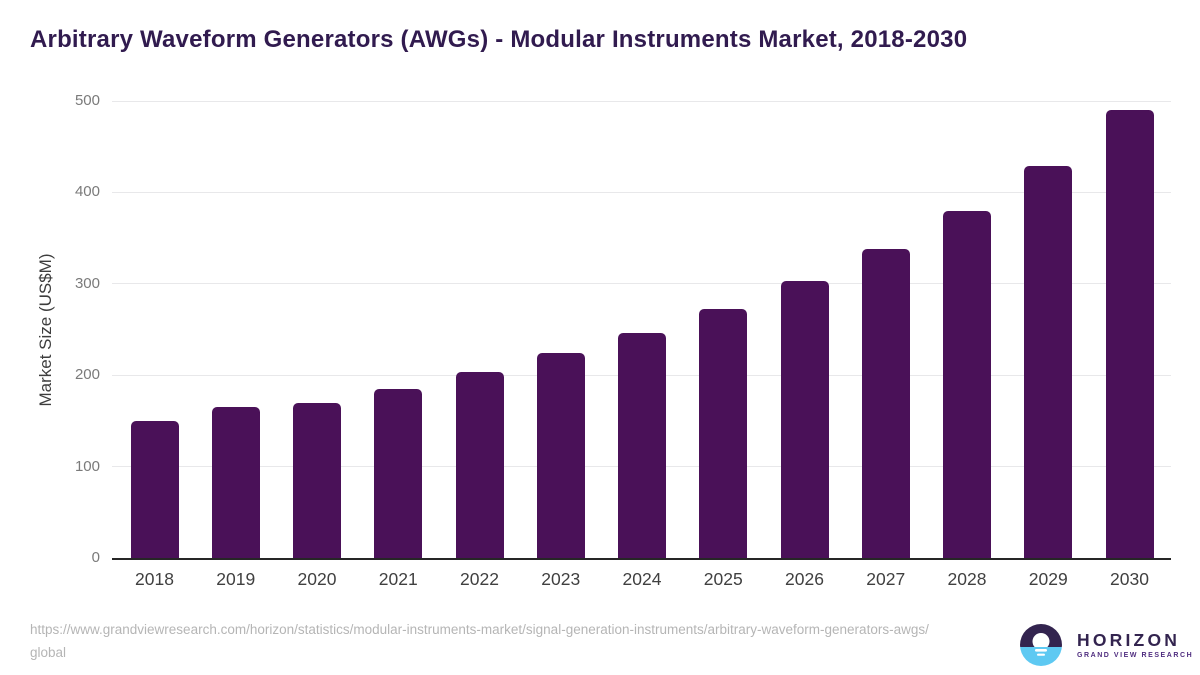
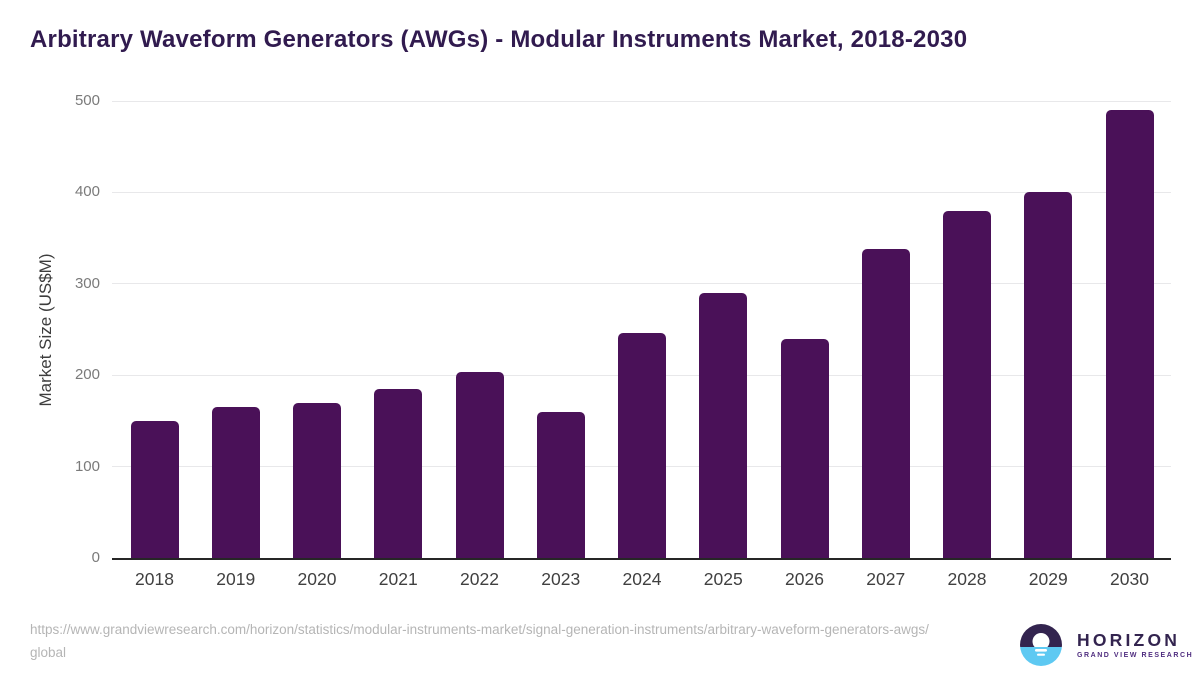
2023: 220 -> 160
2025: 270 -> 290
2026: 300 -> 240
2029: 430 -> 400
